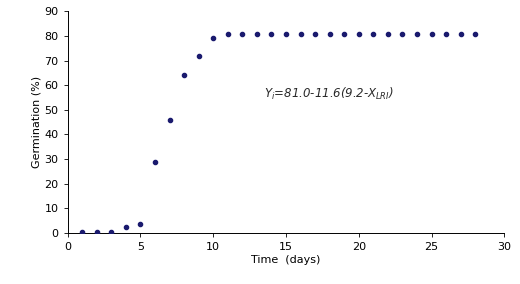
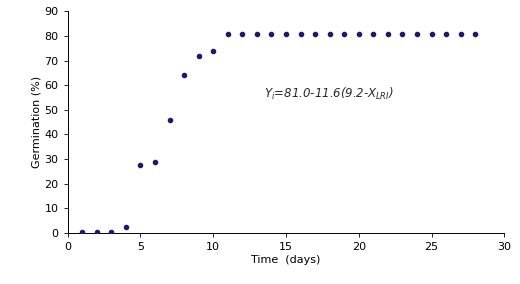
5: 3.5 -> 27.5
10: 79.0 -> 74.0
